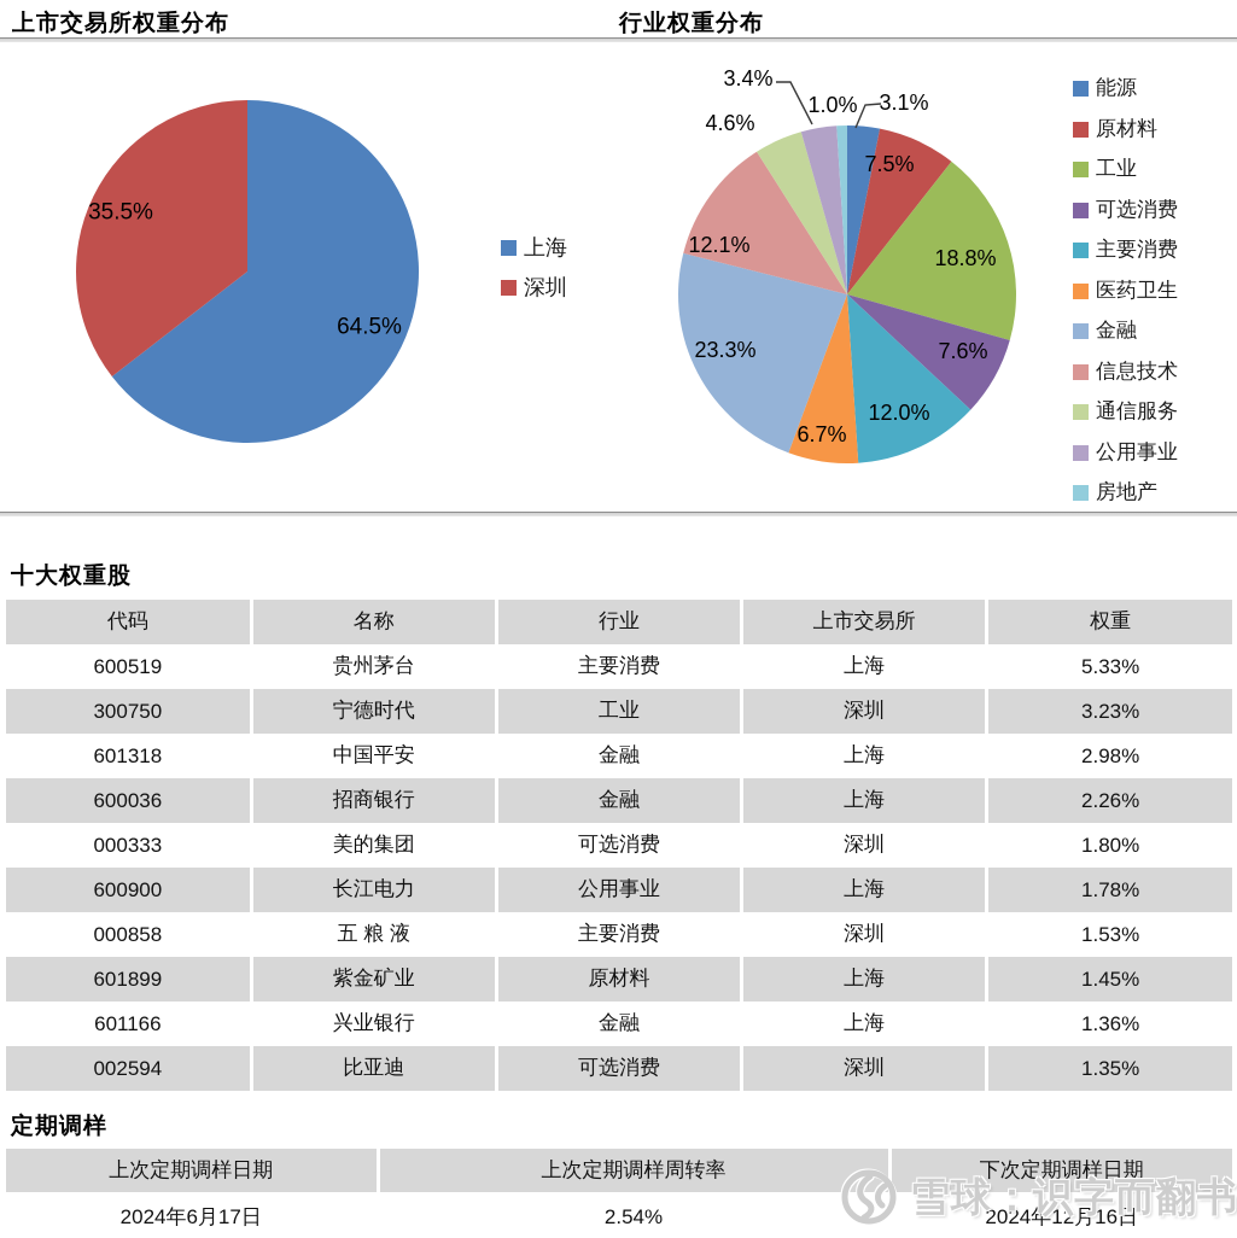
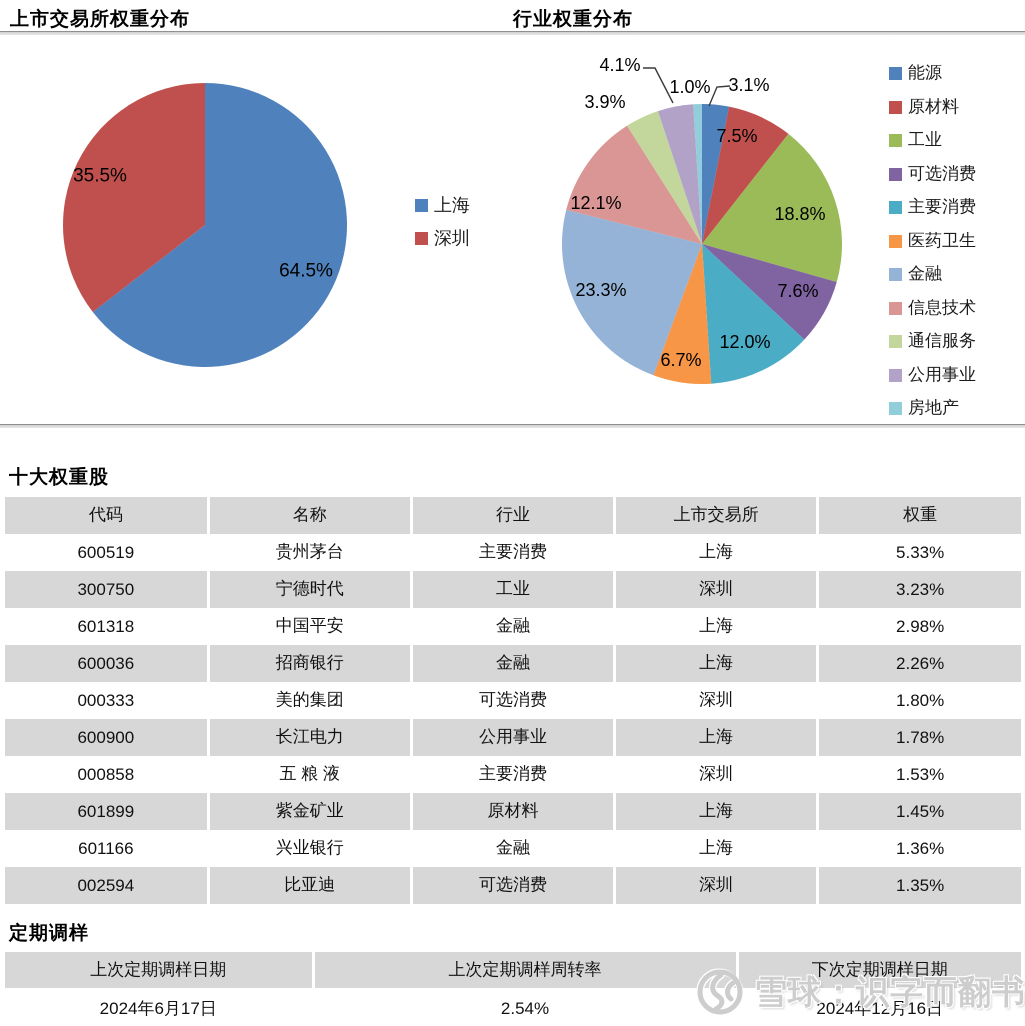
行业权重分布/通信服务: 4.6% -> 3.9%
行业权重分布/公用事业: 3.4% -> 4.1%
